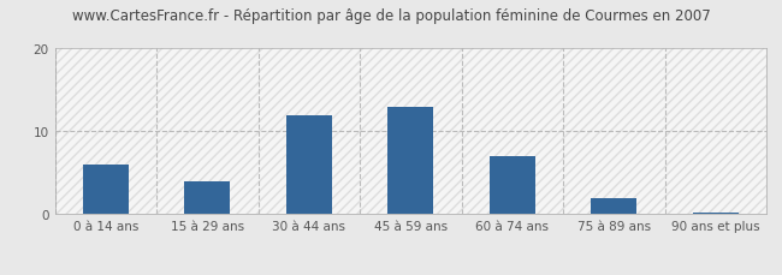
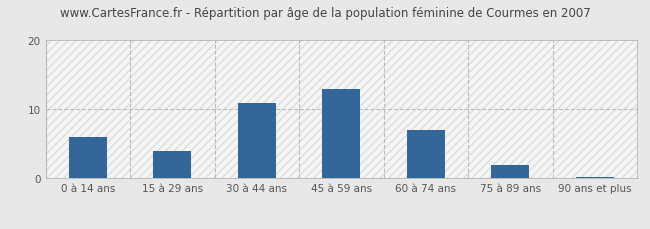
30 à 44 ans: 12.0 -> 11.0
